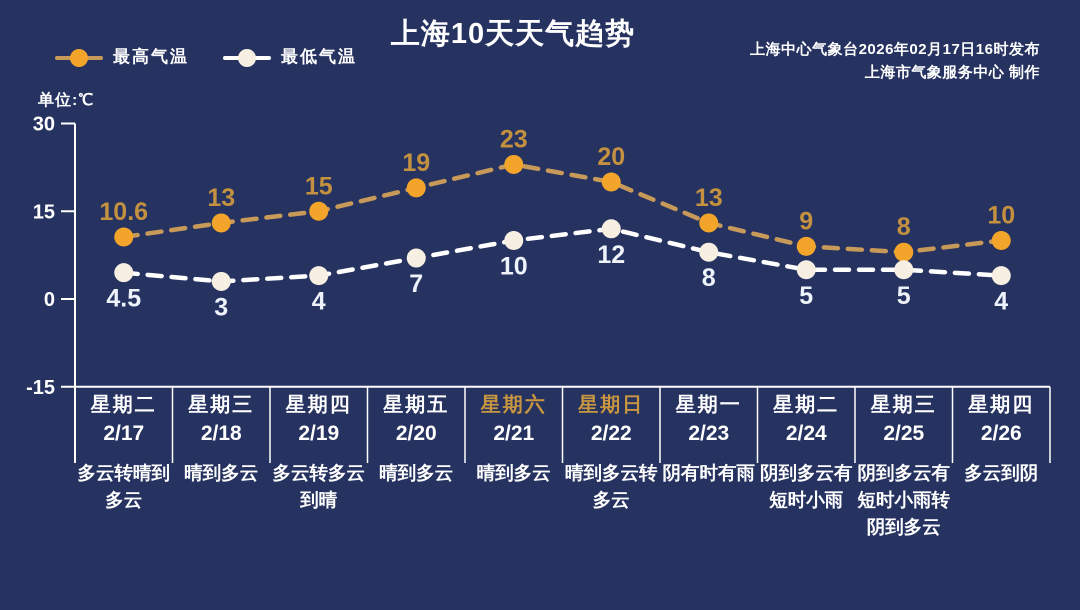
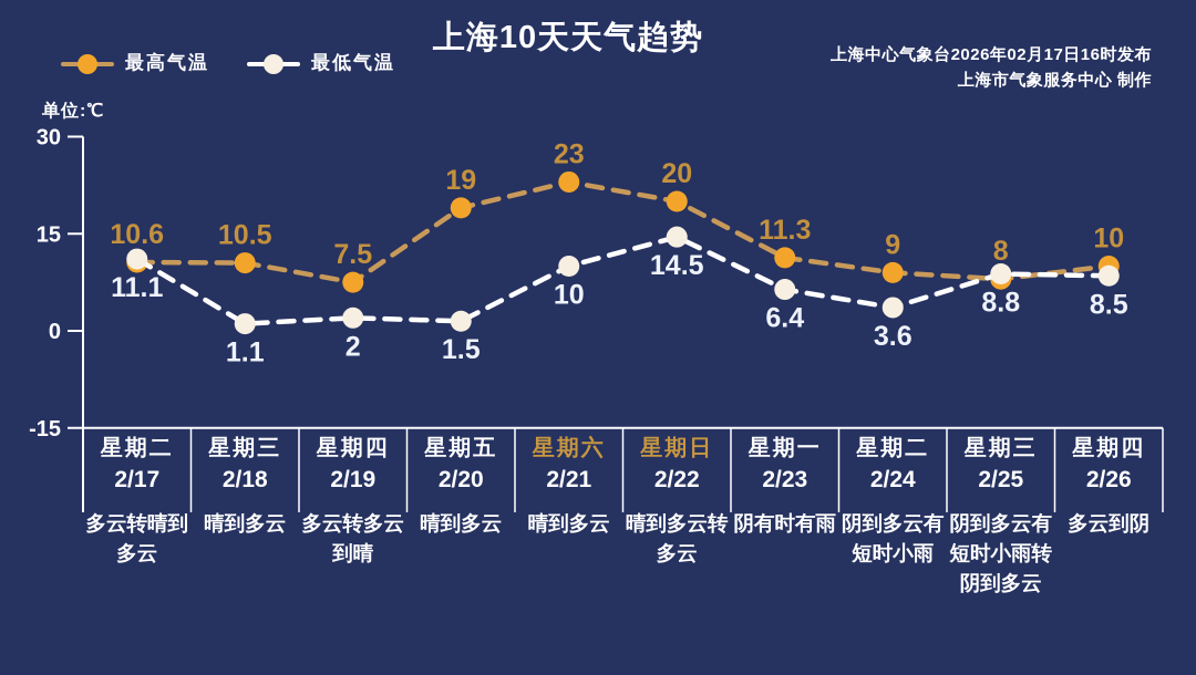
最低气温/2/17: 4.5 -> 11.1
最高气温/2/18: 13 -> 10.5
最低气温/2/18: 3 -> 1.1
最高气温/2/19: 15 -> 7.5
最低气温/2/19: 4 -> 2
最低气温/2/20: 7 -> 1.5
最低气温/2/22: 12 -> 14.5
最高气温/2/23: 13 -> 11.3
最低气温/2/23: 8 -> 6.4
最低气温/2/24: 5 -> 3.6
最低气温/2/25: 5 -> 8.8
最低气温/2/26: 4 -> 8.5
